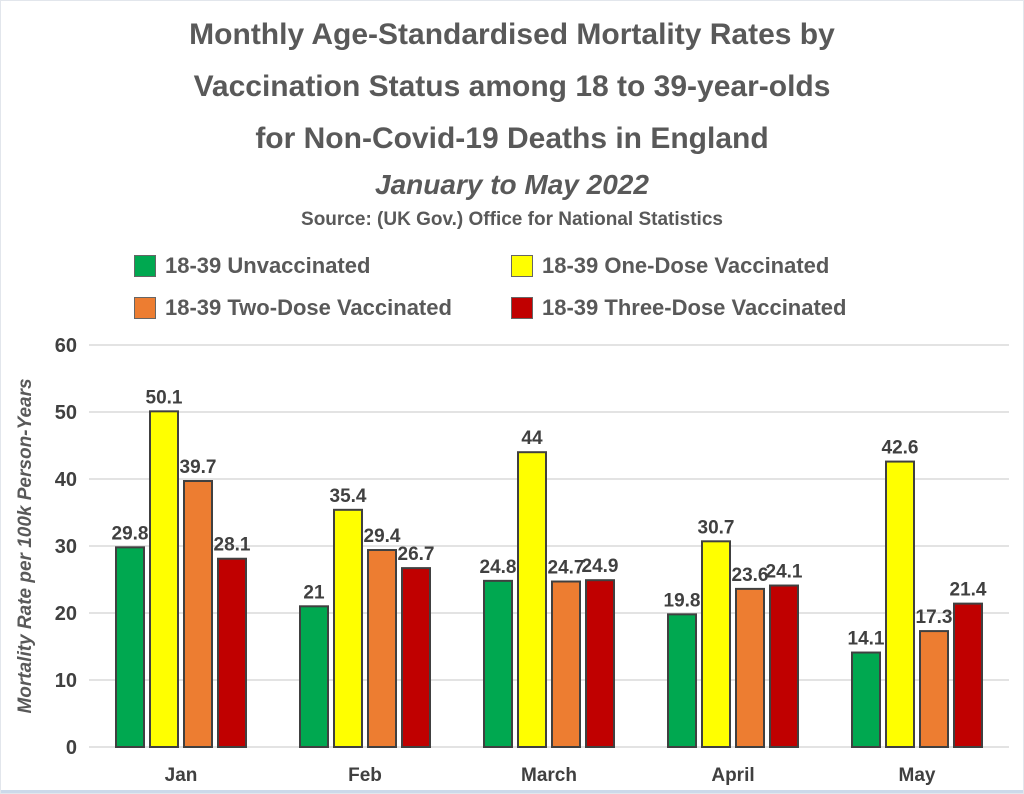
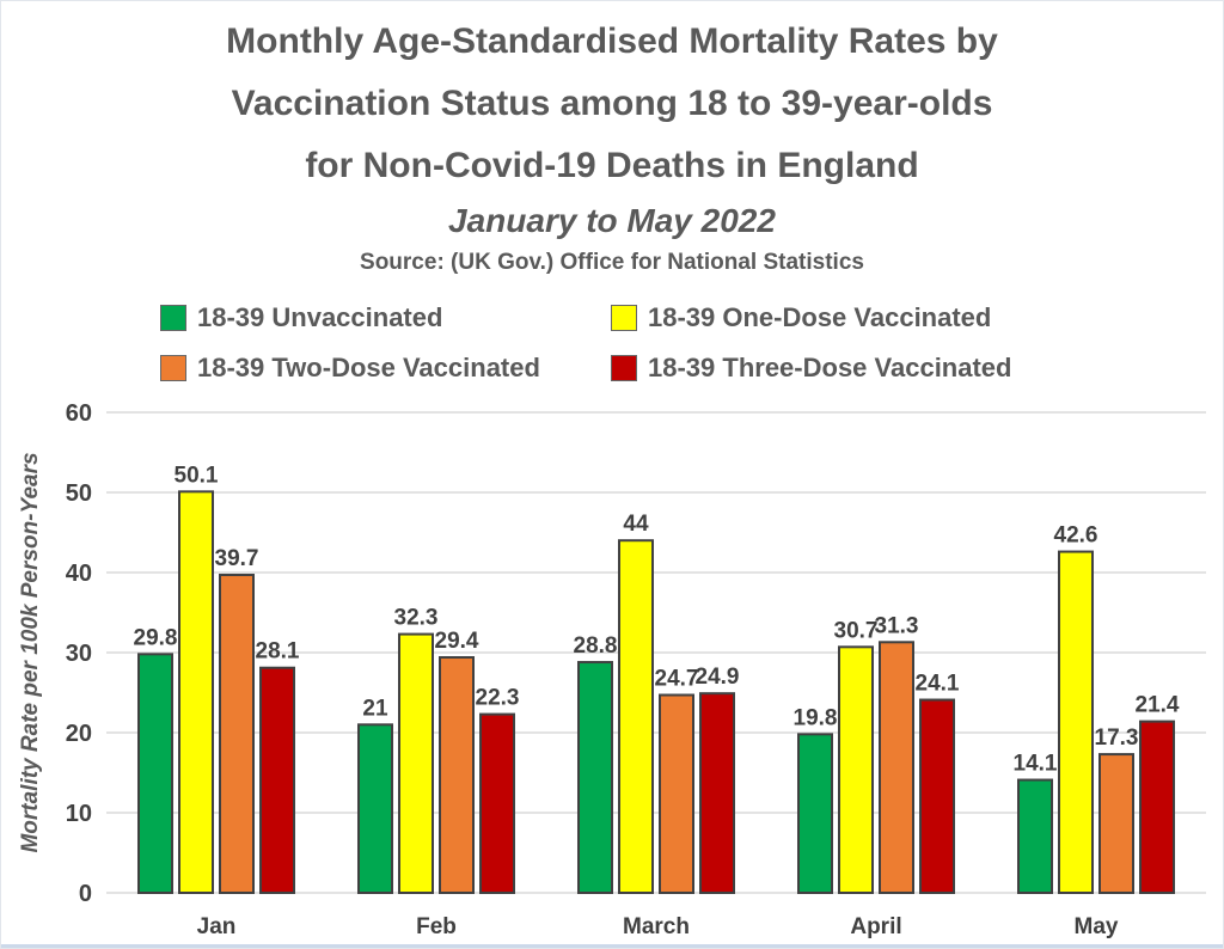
18-39 One-Dose Vaccinated/Feb: 35.4 -> 32.3
18-39 Three-Dose Vaccinated/Feb: 26.7 -> 22.3
18-39 Unvaccinated/March: 24.8 -> 28.8
18-39 Two-Dose Vaccinated/April: 23.6 -> 31.3
